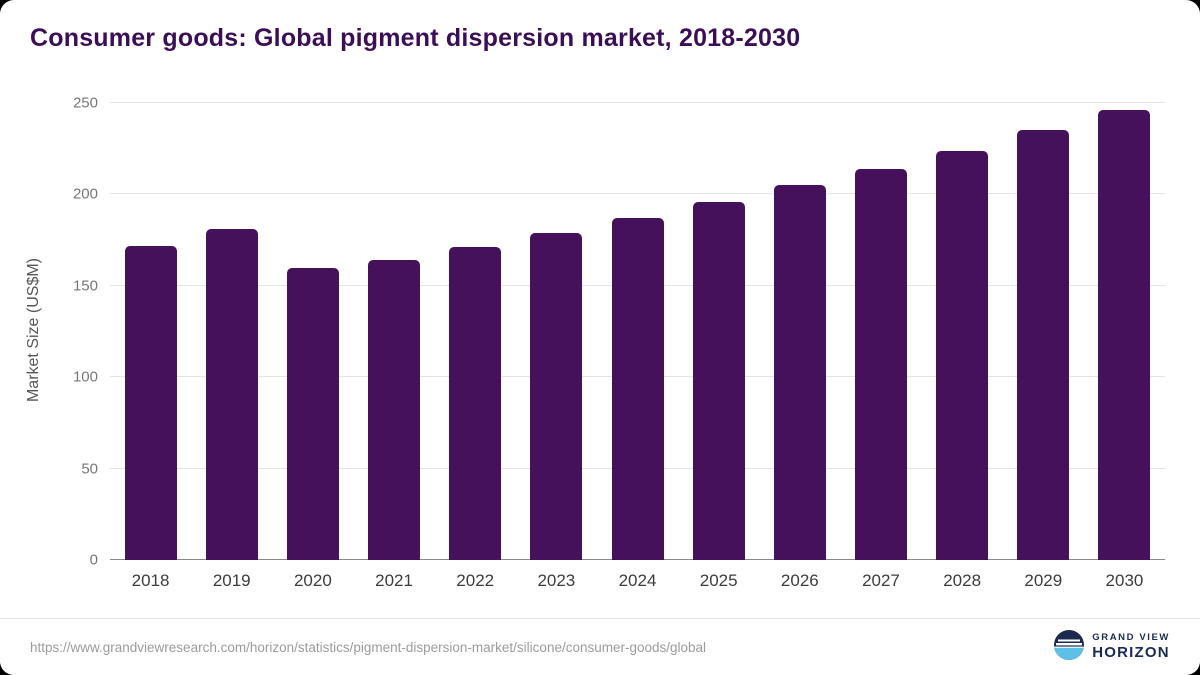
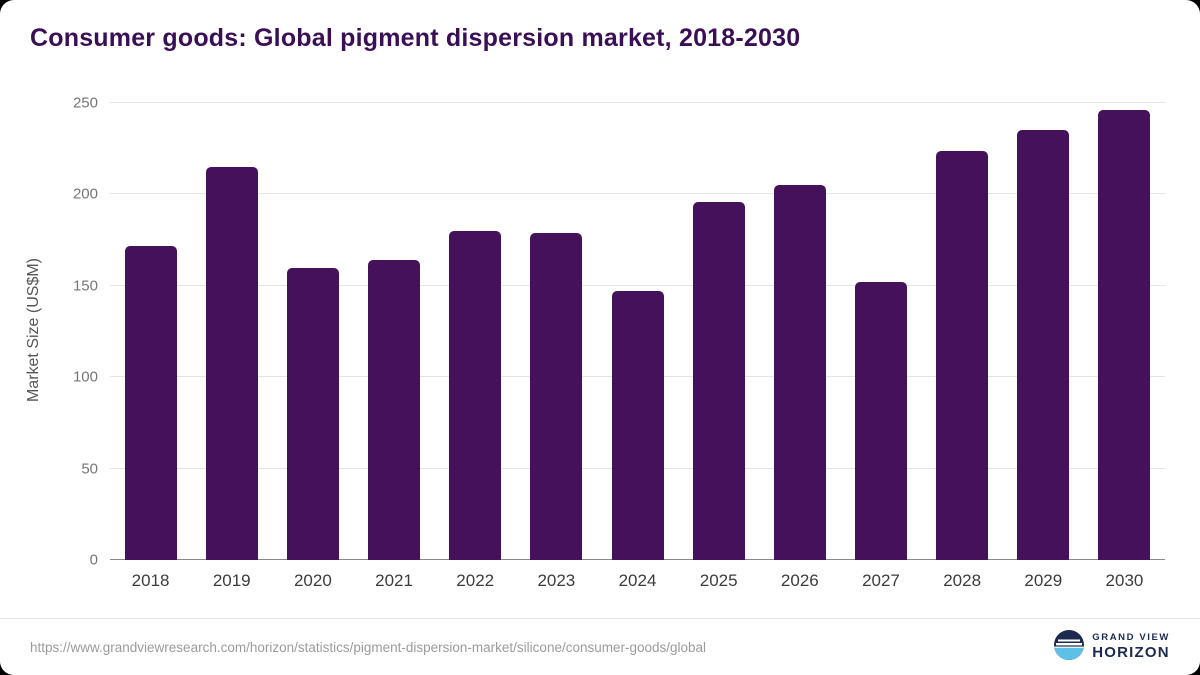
2019: 181 -> 215
2022: 171 -> 180
2024: 187 -> 147
2027: 214 -> 152
